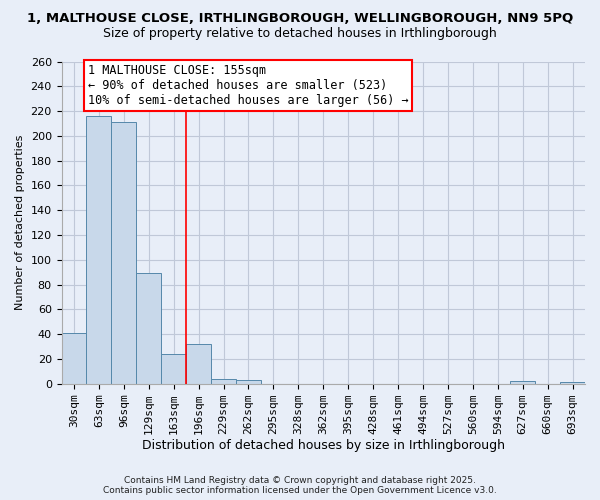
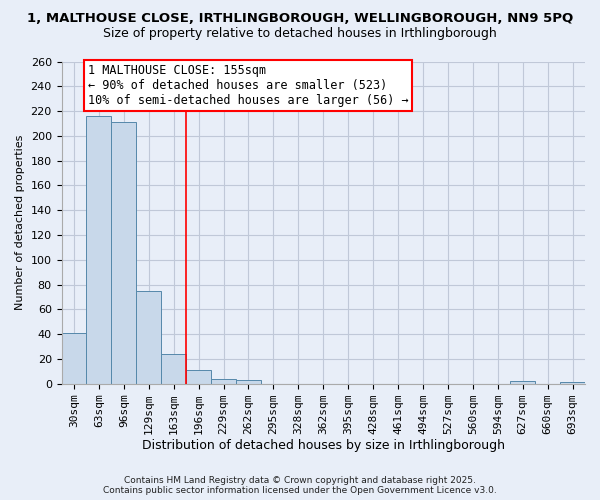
129sqm: 89 -> 75
196sqm: 32 -> 11
